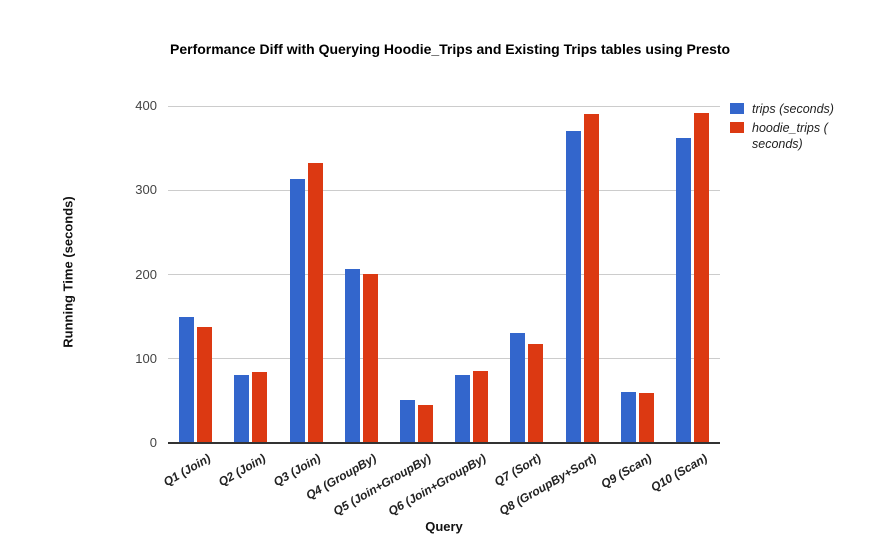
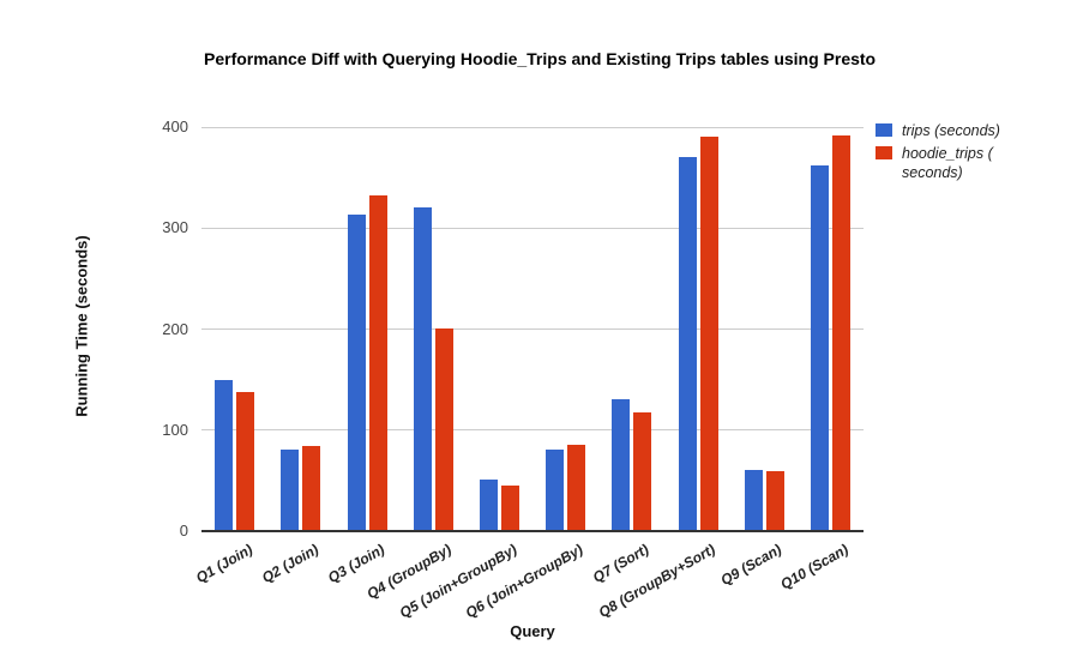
trips (seconds)/Q4 (GroupBy): 210 -> 320
